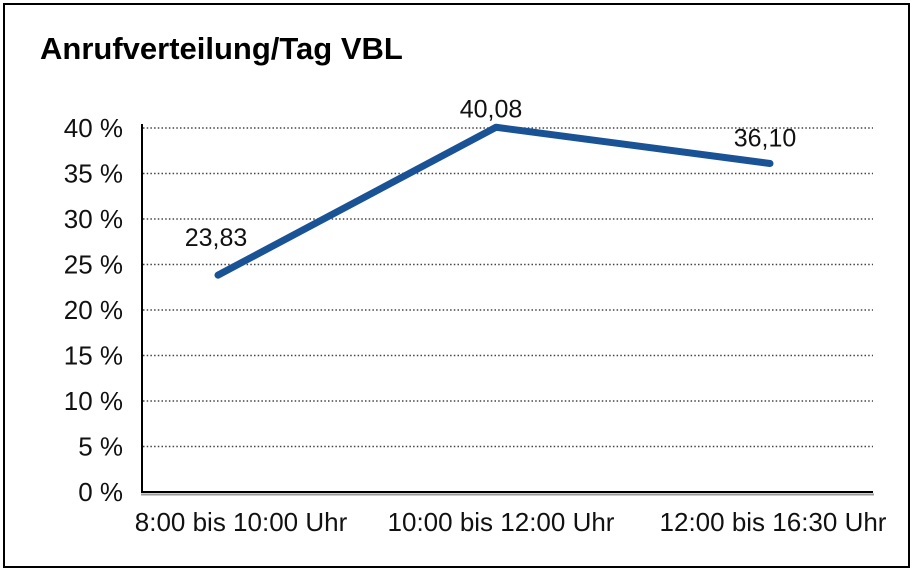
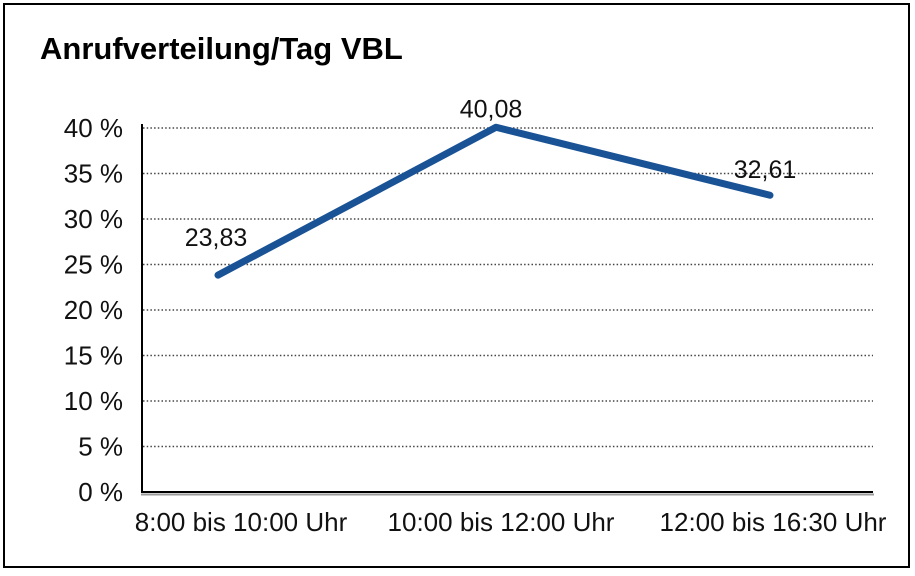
12:00 bis 16:30 Uhr: 36,10 -> 32,61
